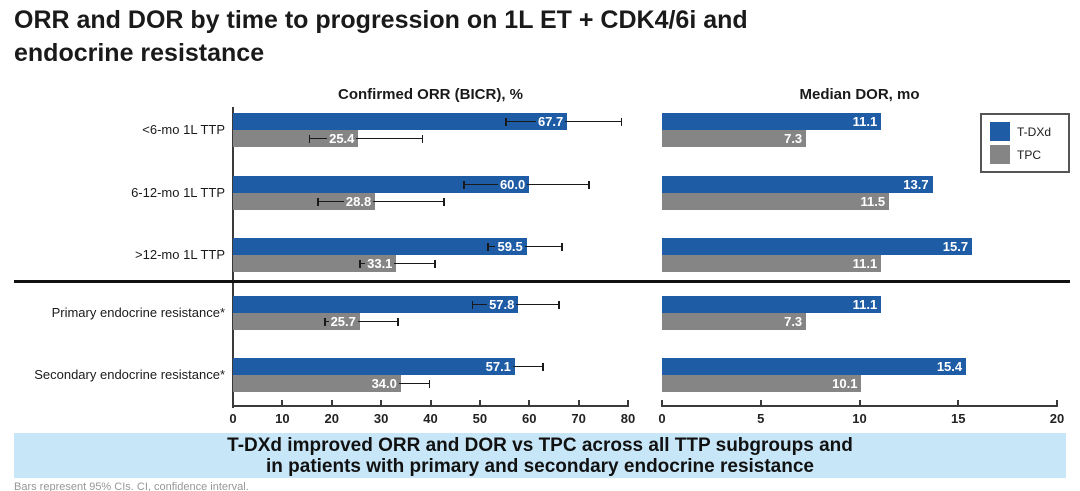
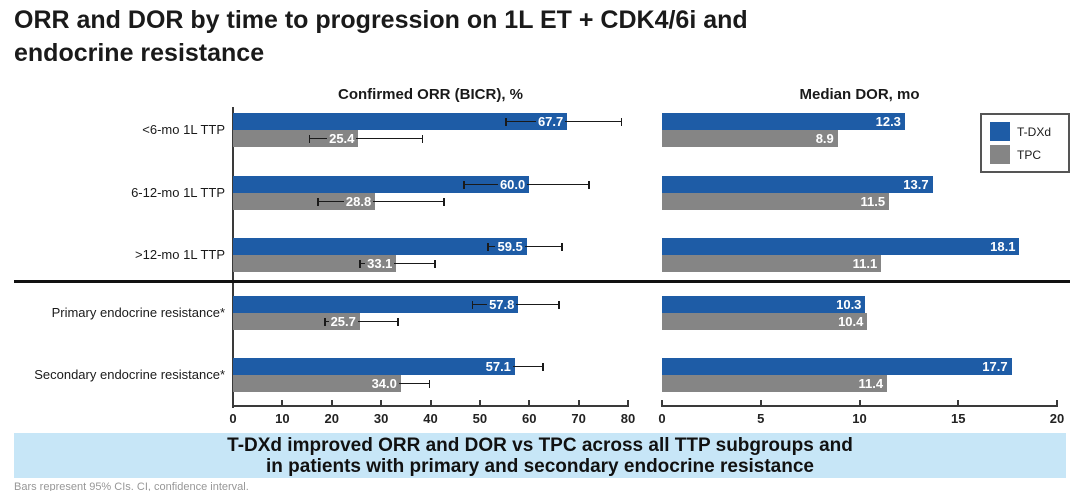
Median DOR, mo/T-DXd/<6-mo 1L TTP: 11.1 -> 12.3
Median DOR, mo/TPC/<6-mo 1L TTP: 7.3 -> 8.9
Median DOR, mo/T-DXd/>12-mo 1L TTP: 15.7 -> 18.1
Median DOR, mo/T-DXd/Primary endocrine resistance*: 11.1 -> 10.3
Median DOR, mo/TPC/Primary endocrine resistance*: 7.3 -> 10.4
Median DOR, mo/T-DXd/Secondary endocrine resistance*: 15.4 -> 17.7
Median DOR, mo/TPC/Secondary endocrine resistance*: 10.1 -> 11.4
